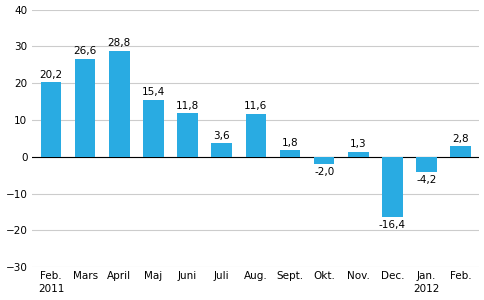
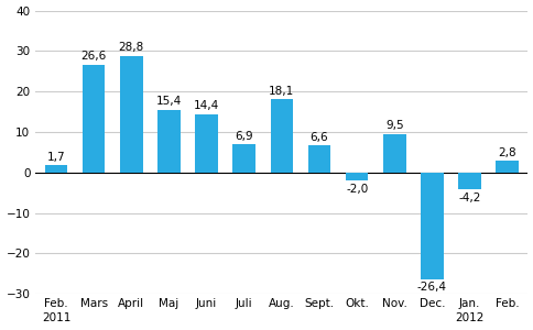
Feb. 2011: 20,2 -> 1,7
Juni: 11,8 -> 14,4
Juli: 3,6 -> 6,9
Aug.: 11,6 -> 18,1
Sept.: 1,8 -> 6,6
Nov.: 1,3 -> 9,5
Dec.: -16,4 -> -26,4
